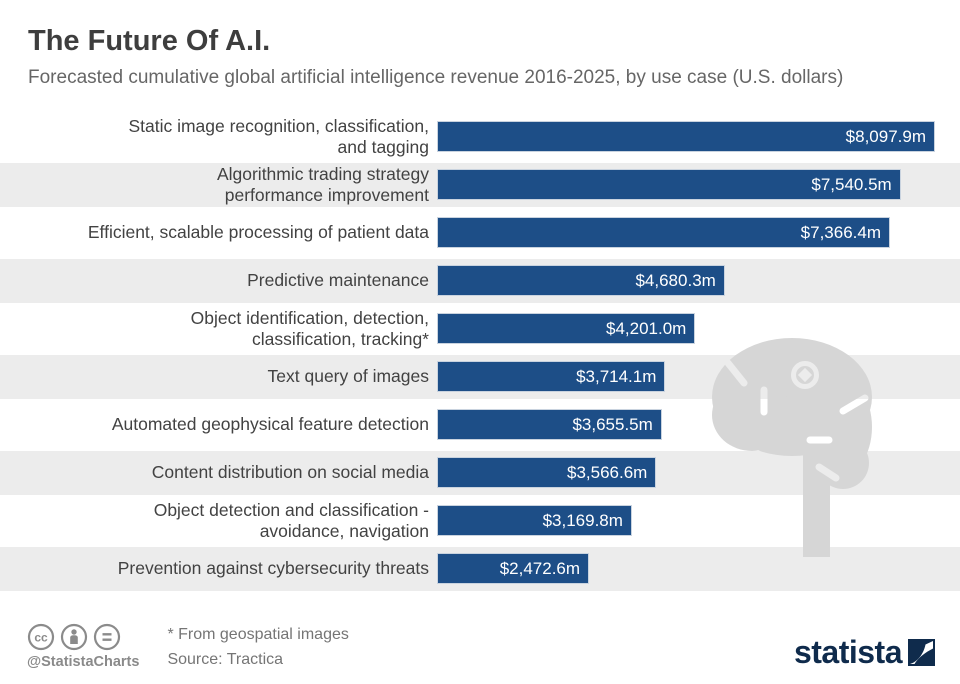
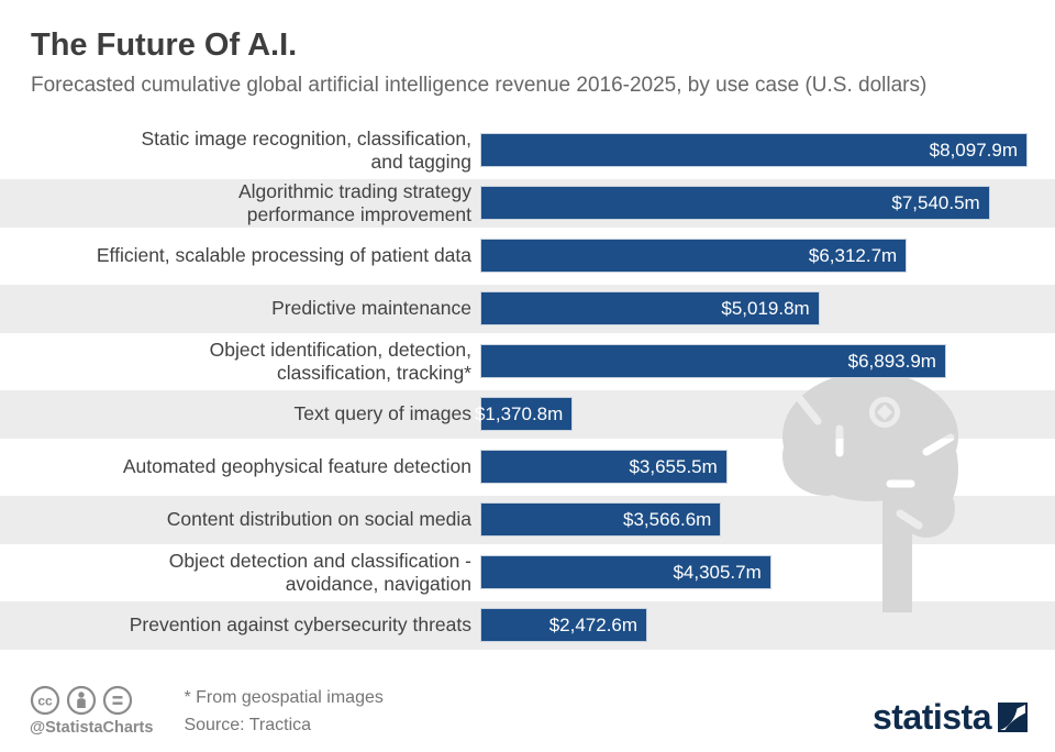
Efficient, scalable processing of patient data: $7,366.4m -> $6,312.7m
Predictive maintenance: $4,680.3m -> $5,019.8m
Object identification, detection, classification, tracking*: $4,201.0m -> $6,893.9m
Text query of images: $3,714.1m -> $1,370.8m
Object detection and classification - avoidance, navigation: $3,169.8m -> $4,305.7m
